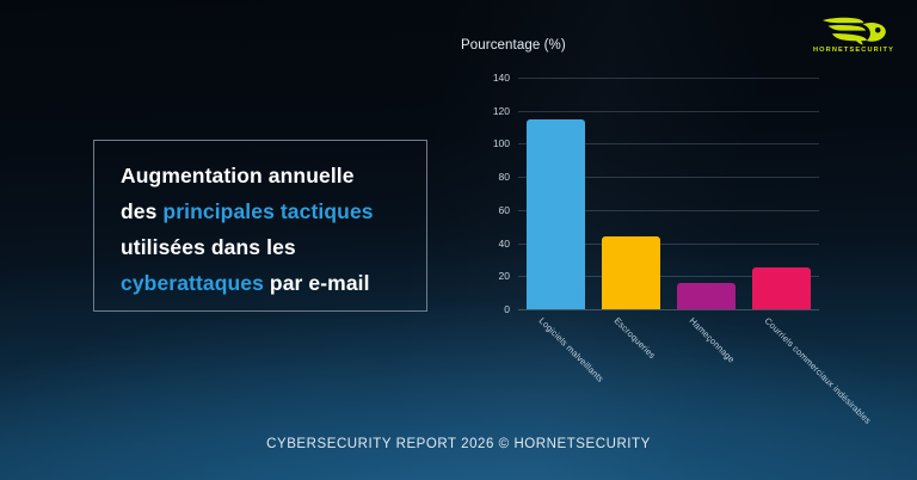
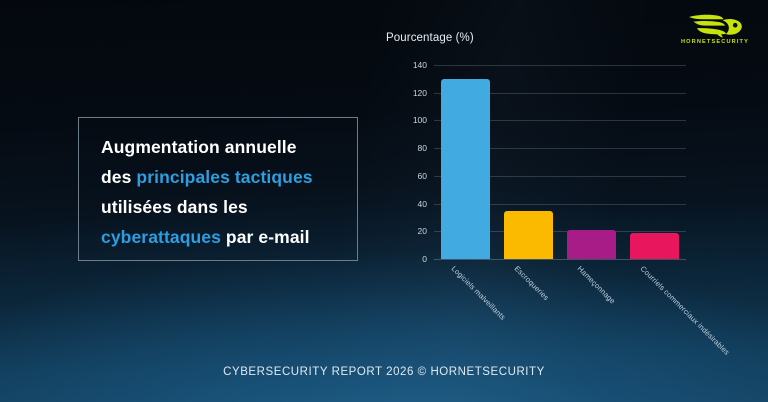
Logiciels malveillants: 115 -> 130
Escroqueries: 44 -> 35
Hameçonnage: 16 -> 21
Courriels commerciaux indésirables: 25 -> 19
